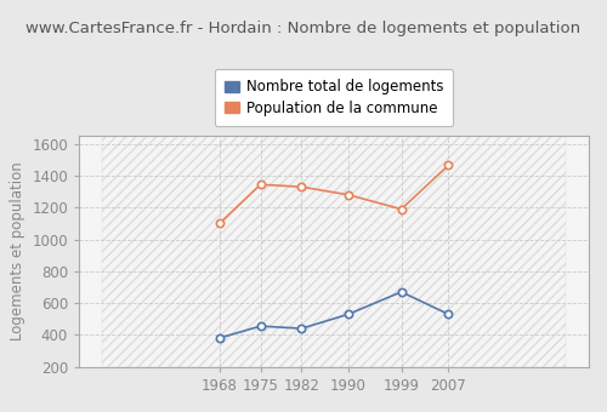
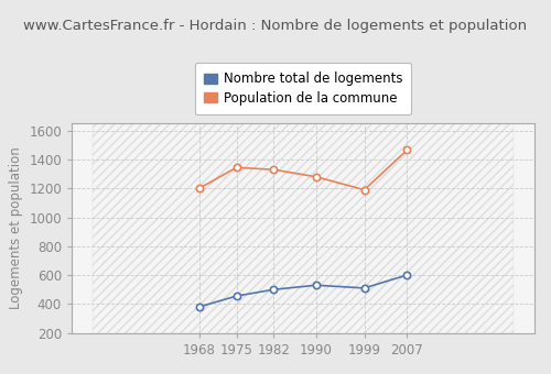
Population de la commune/1968: 1100 -> 1200
Nombre total de logements/1982: 440 -> 500
Nombre total de logements/1999: 670 -> 510
Nombre total de logements/2007: 530 -> 600
